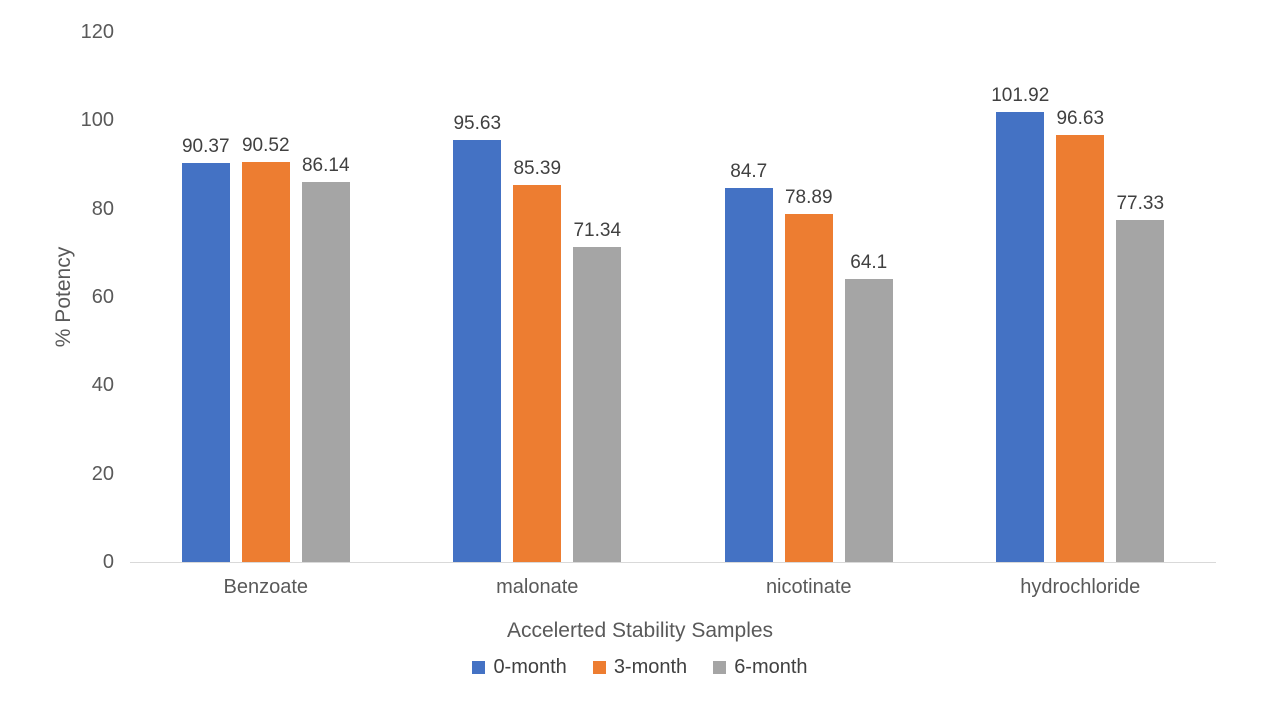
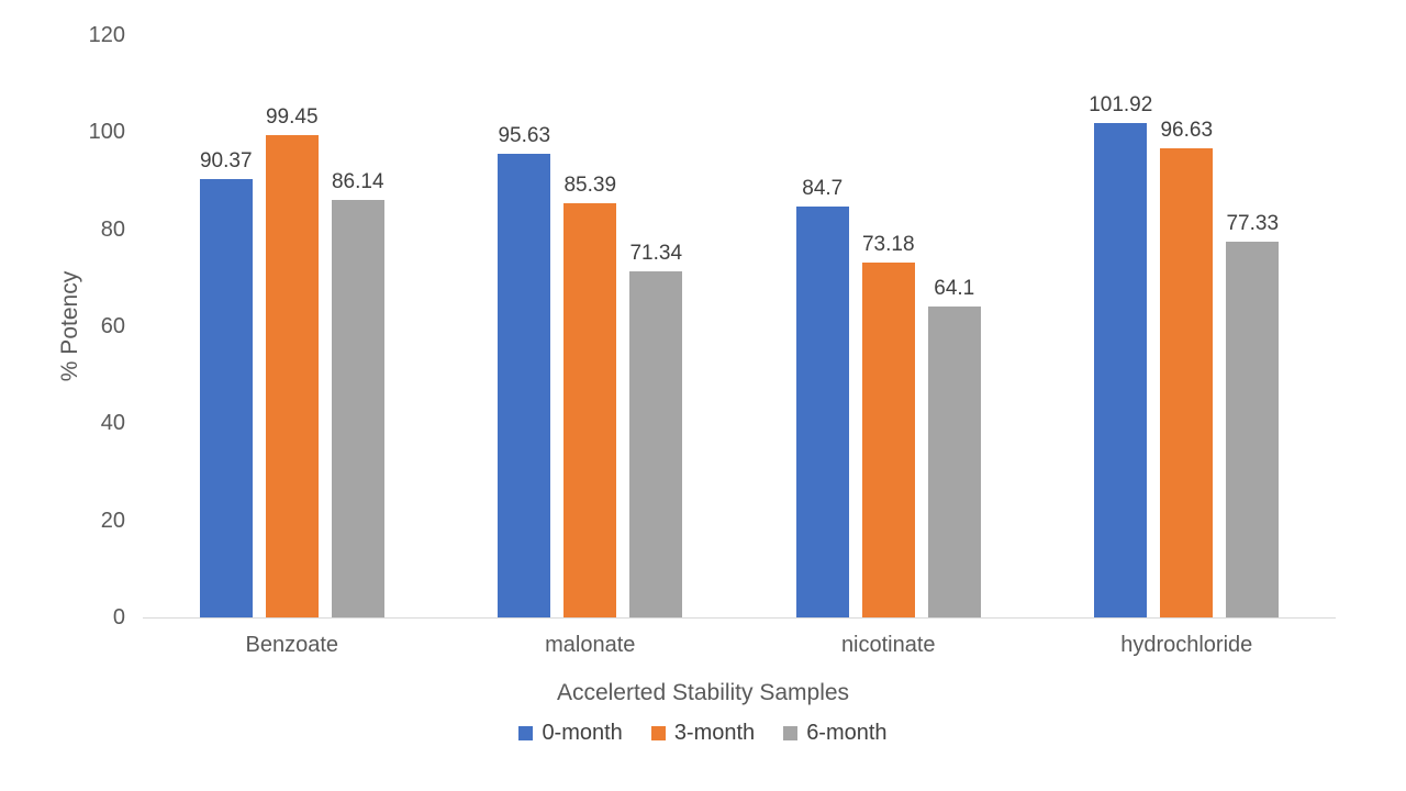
3-month/Benzoate: 90.52 -> 99.45
3-month/nicotinate: 78.89 -> 73.18
